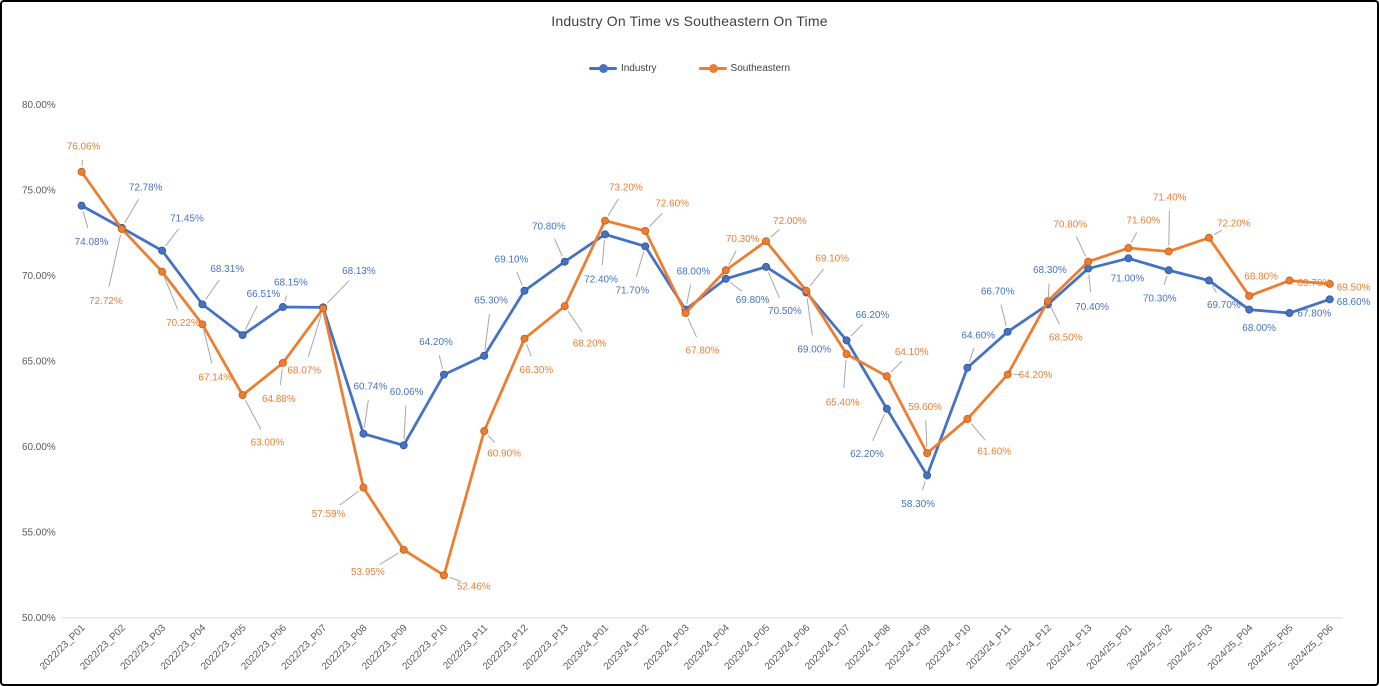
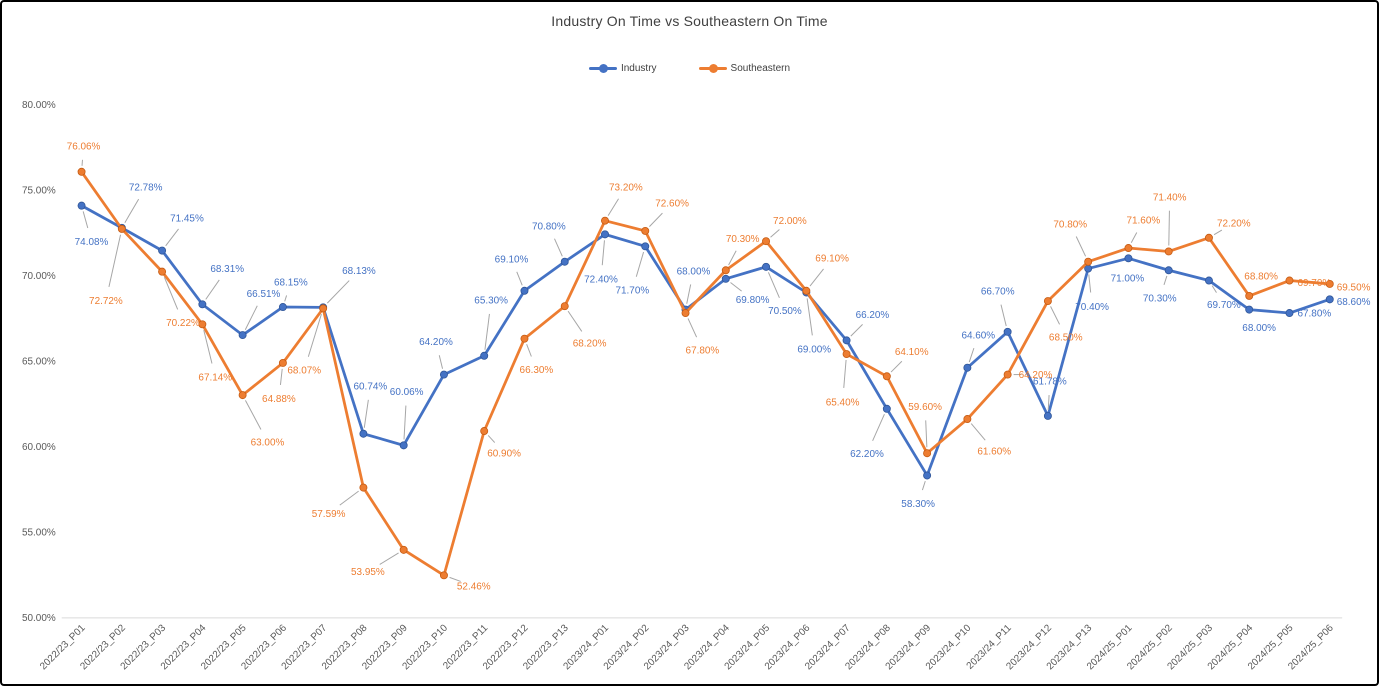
Industry/2023/24_P12: 68.30% -> 61.78%
